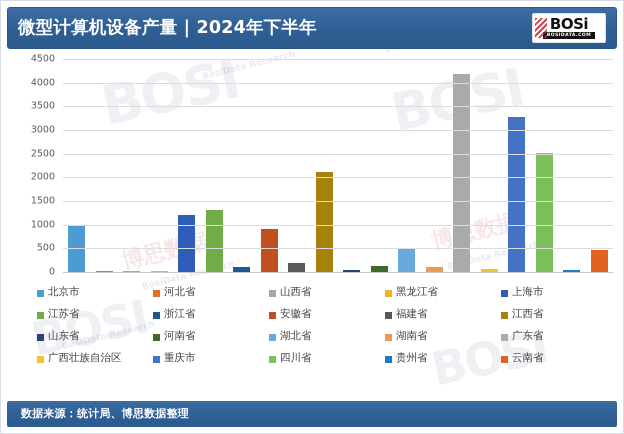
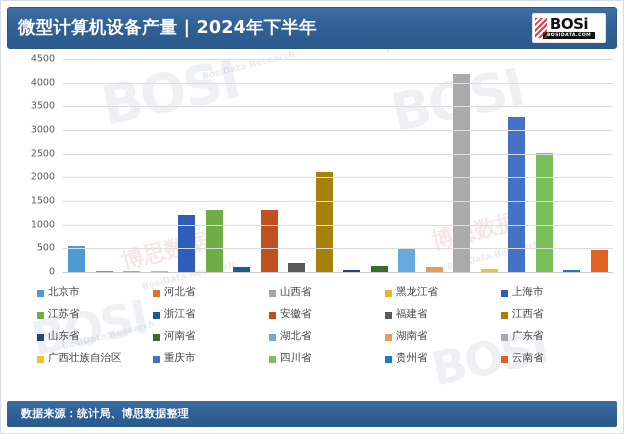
北京市: 1000 -> 500
安徽省: 900 -> 1300
